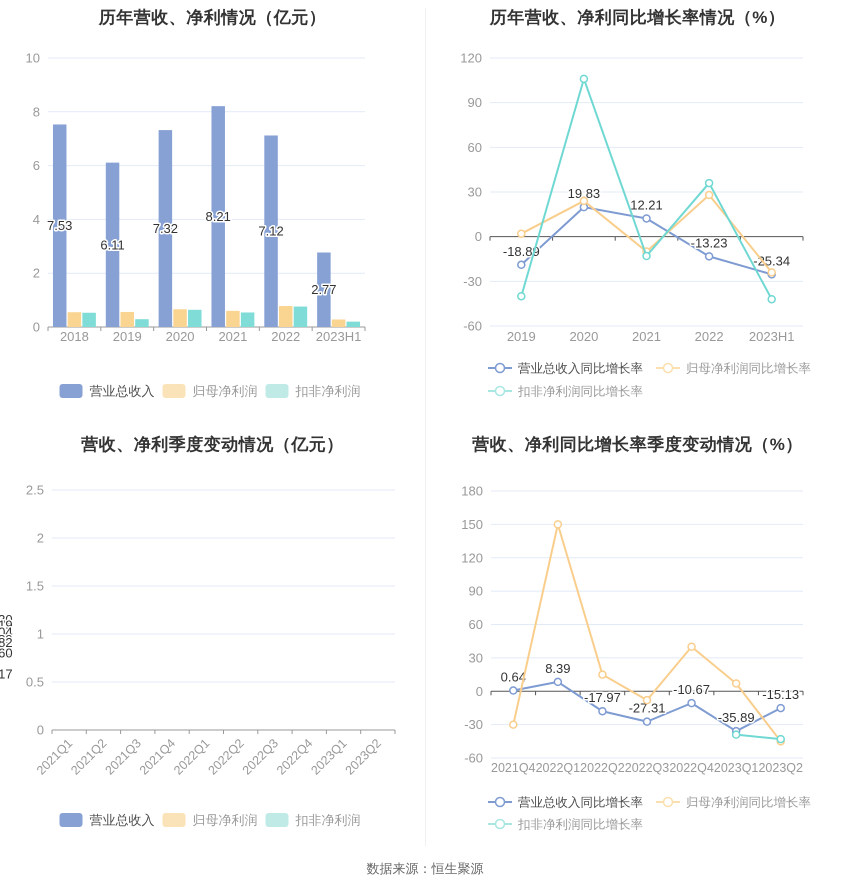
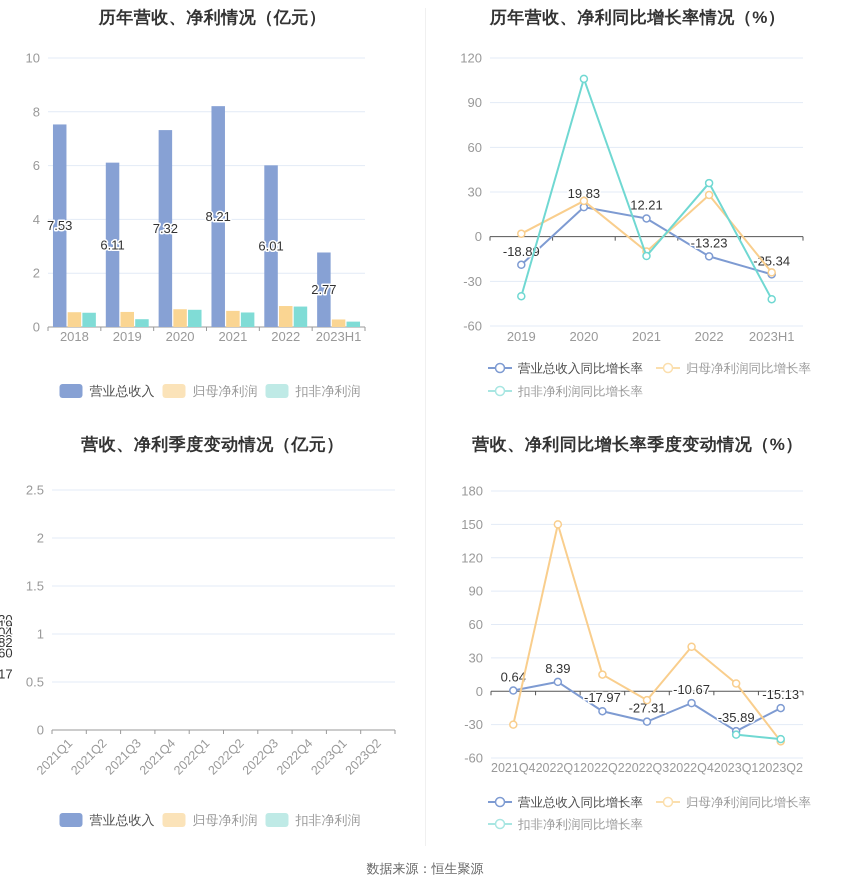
历年营收、净利情况（亿元）/营业总收入/2022: 7.12 -> 6.01
